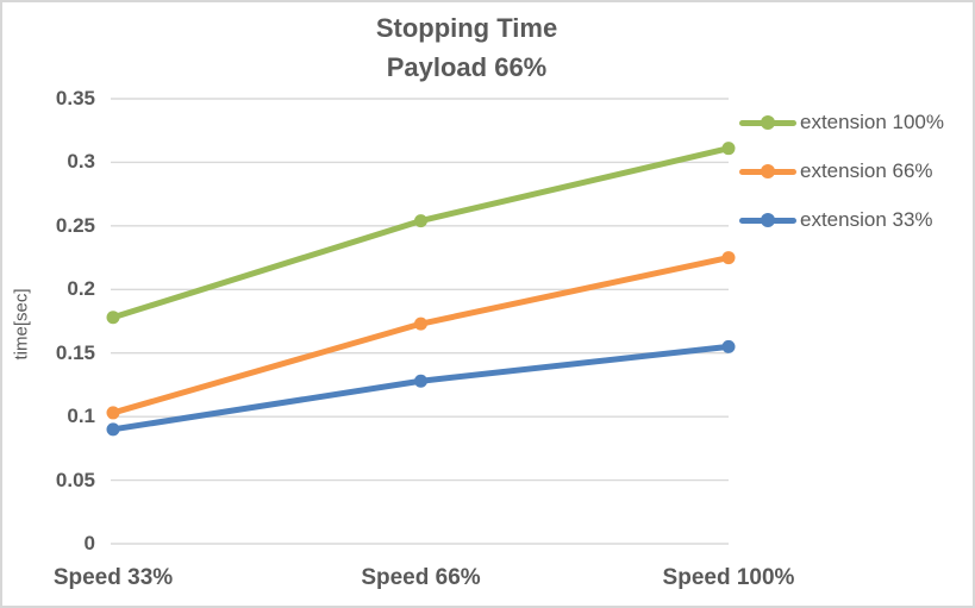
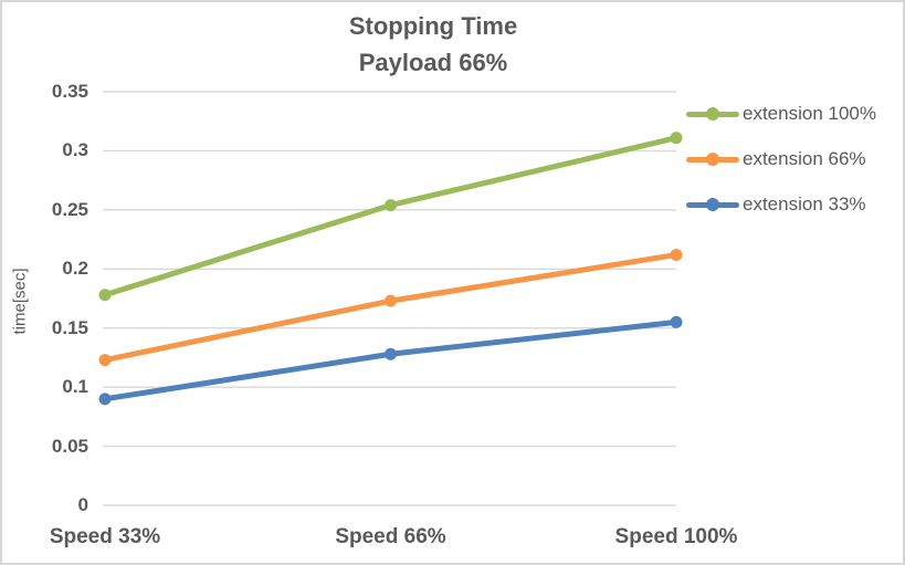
extension 66%/Speed 33%: 0.103 -> 0.123
extension 66%/Speed 100%: 0.225 -> 0.212
